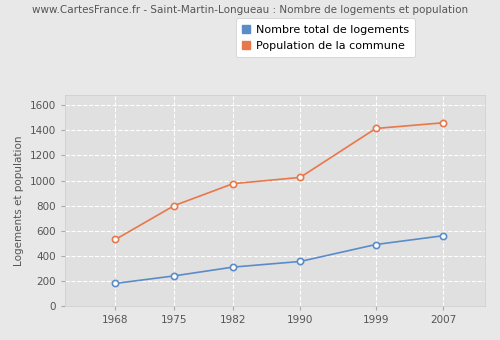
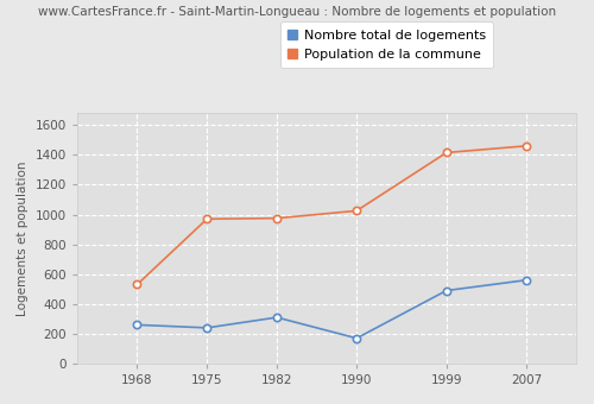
Nombre total de logements/1968: 180 -> 260
Population de la commune/1975: 800 -> 970
Nombre total de logements/1990: 360 -> 170
